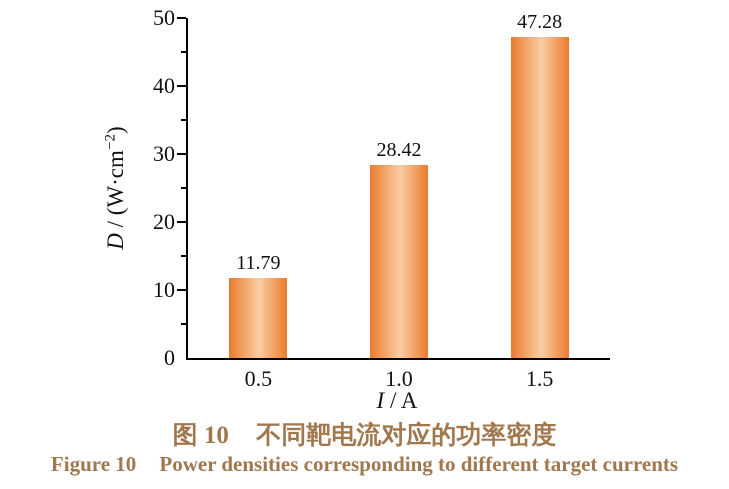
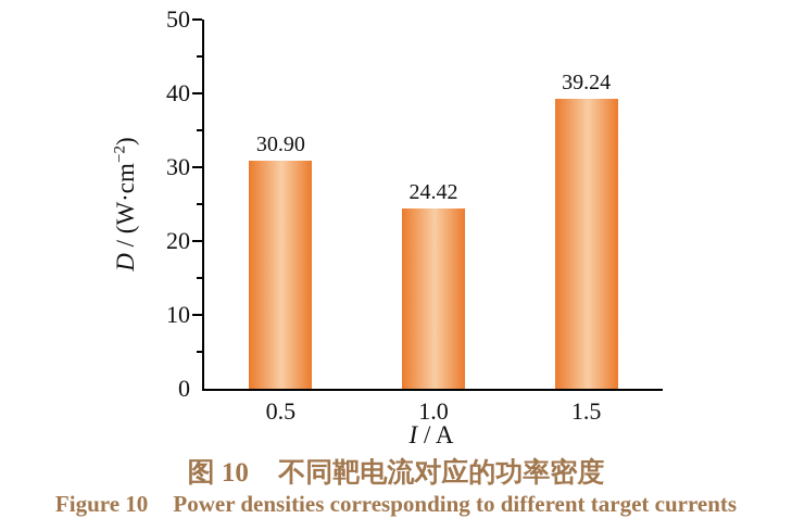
0.5: 11.79 -> 30.90
1.0: 28.42 -> 24.42
1.5: 47.28 -> 39.24
